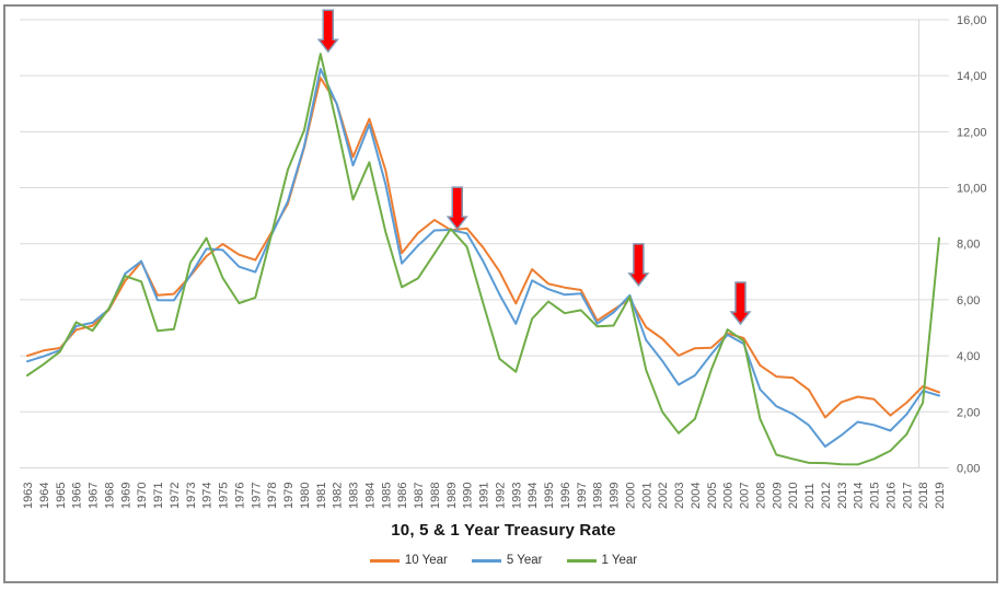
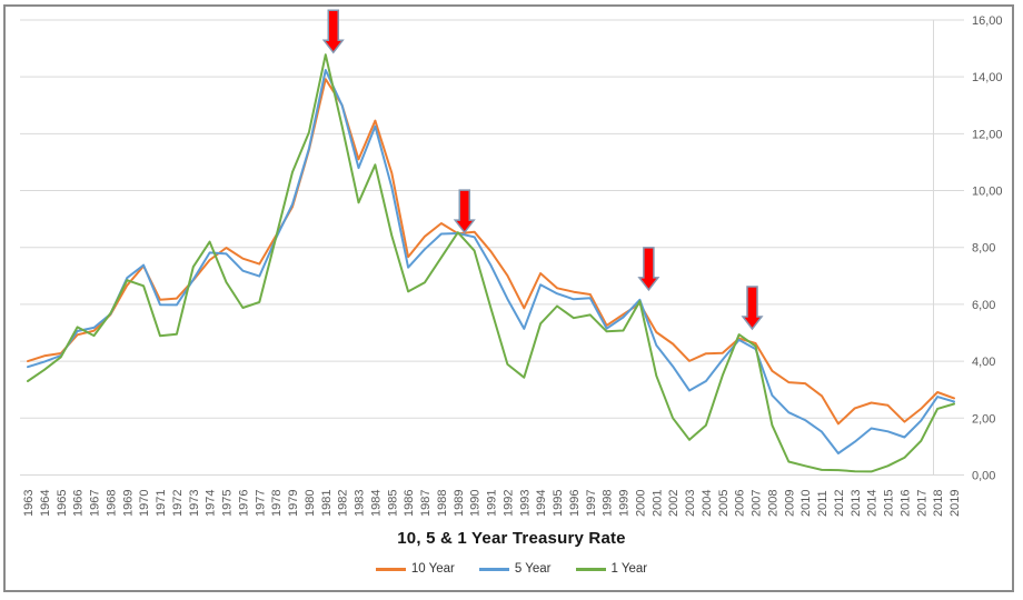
1 Year/2019: 8,2 -> 2,5
